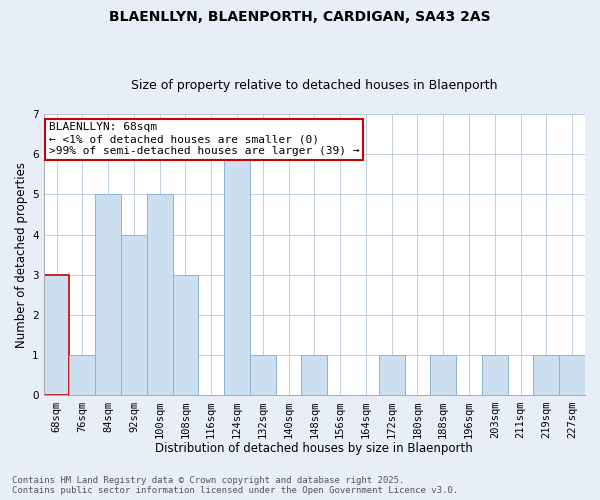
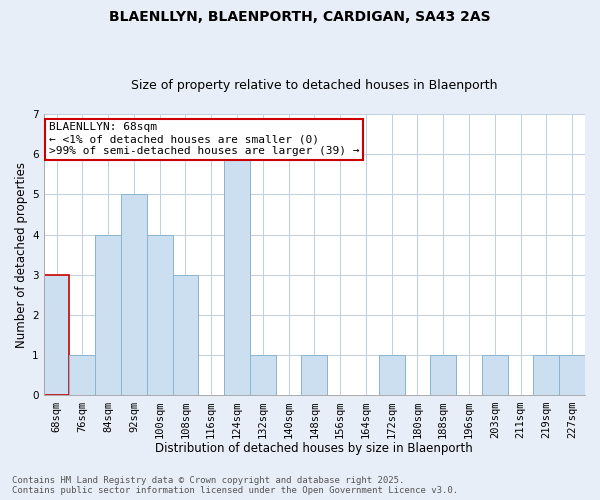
84sqm: 5 -> 4
92sqm: 4 -> 5
100sqm: 5 -> 4
